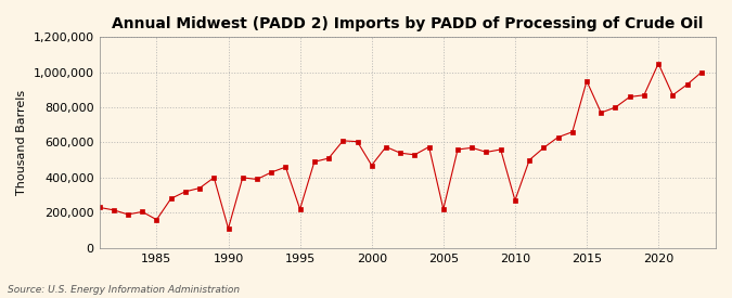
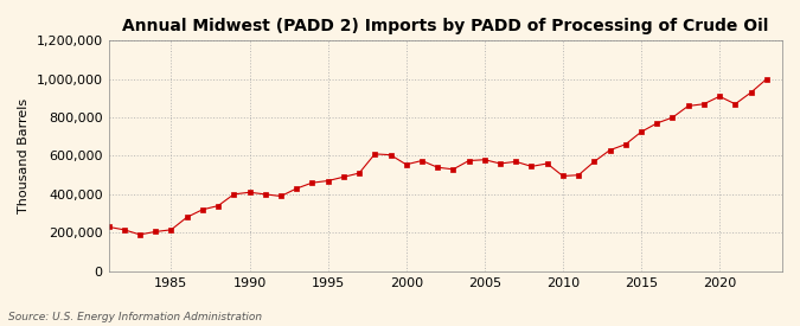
1985: 160,000 -> 220,000
1990: 110,000 -> 410,000
1995: 220,000 -> 470,000
2000: 470,000 -> 560,000
2005: 220,000 -> 580,000
2010: 270,000 -> 500,000
2015: 950,000 -> 720,000
2020: 1,050,000 -> 910,000
